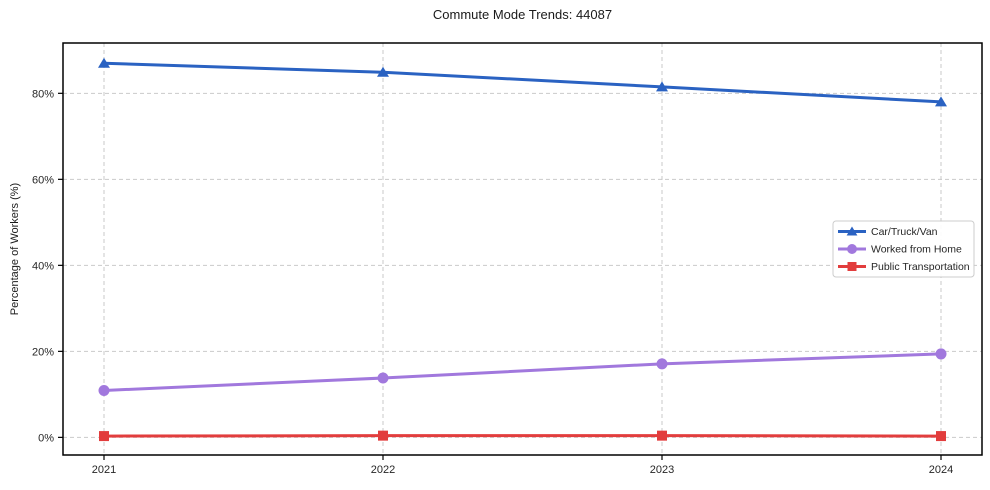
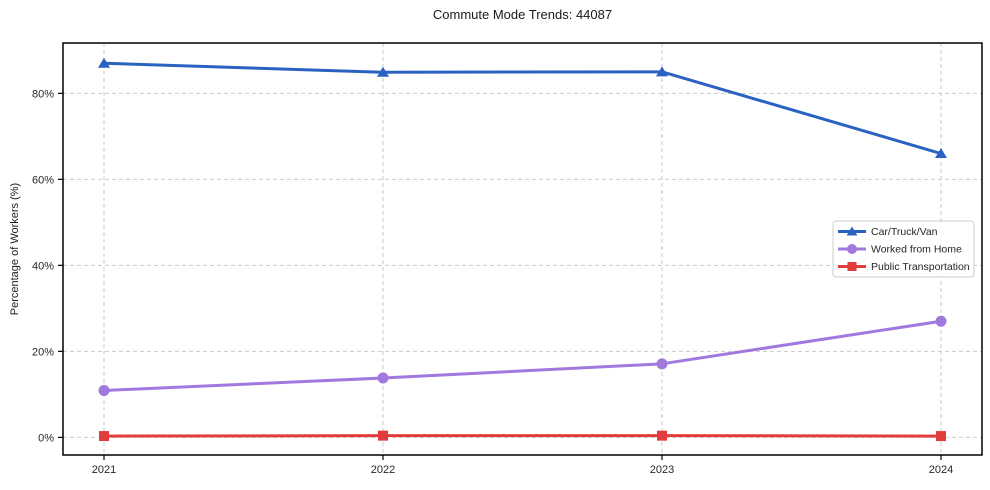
Car/Truck/Van/2023: 82% -> 85%
Car/Truck/Van/2024: 78% -> 66%
Worked from Home/2024: 19% -> 27%
